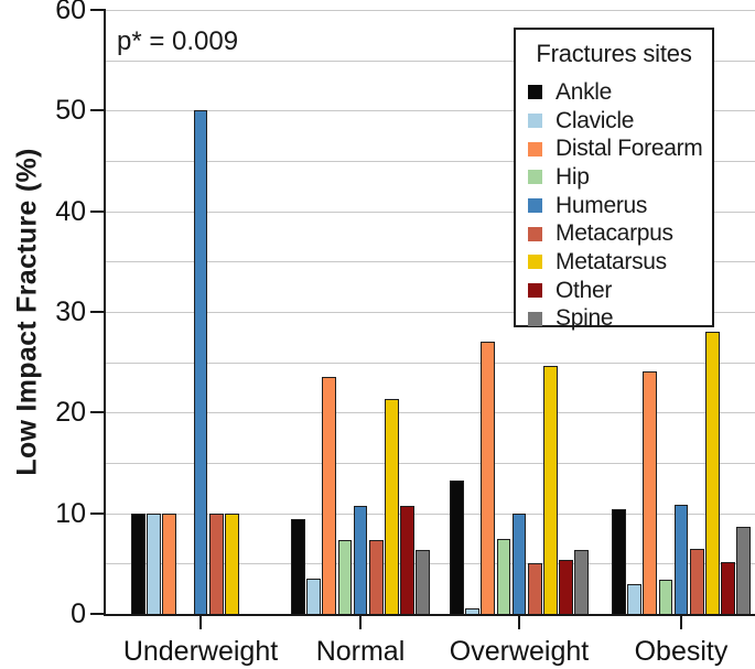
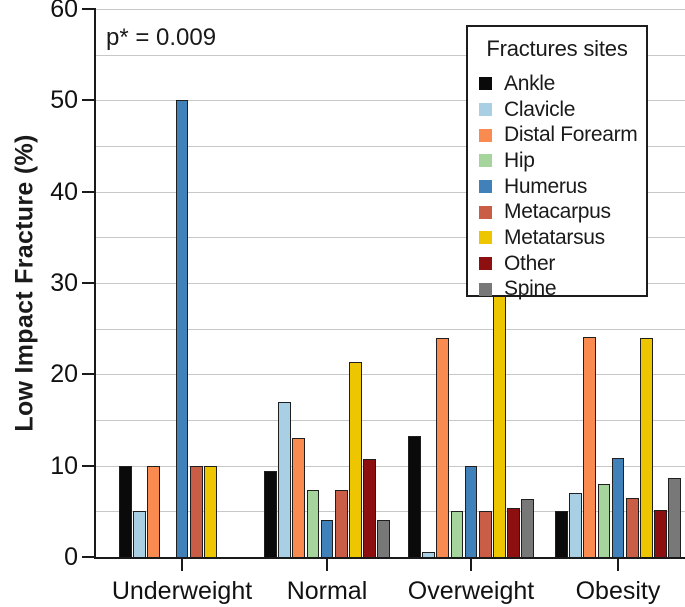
Clavicle/Underweight: 10 -> 5
Clavicle/Normal: 4 -> 17
Distal Forearm/Normal: 24 -> 13
Humerus/Normal: 11 -> 4
Spine/Normal: 6 -> 4
Distal Forearm/Overweight: 27 -> 24
Hip/Overweight: 8 -> 5
Metatarsus/Overweight: 25 -> 35
Ankle/Obesity: 10 -> 5
Clavicle/Obesity: 3 -> 7
Hip/Obesity: 3 -> 8
Metatarsus/Obesity: 28 -> 24
